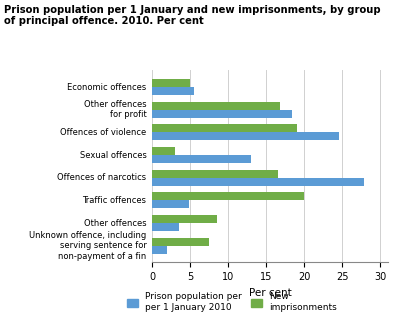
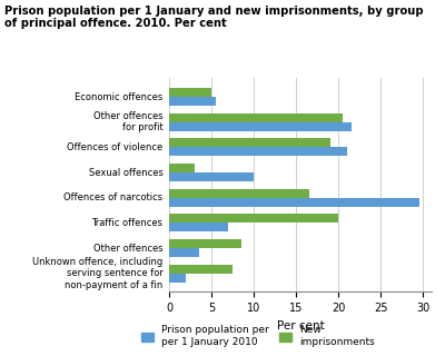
New imprisonments/Other offences for profit: 16.8 -> 20.5
Prison population per per 1 January 2010/Other offences for profit: 18.4 -> 21.5
Prison population per per 1 January 2010/Offences of violence: 24.6 -> 21.0
Prison population per per 1 January 2010/Sexual offences: 13.0 -> 10.0
Prison population per per 1 January 2010/Offences of narcotics: 27.8 -> 29.5
Prison population per per 1 January 2010/Traffic offences: 4.8 -> 7.0
